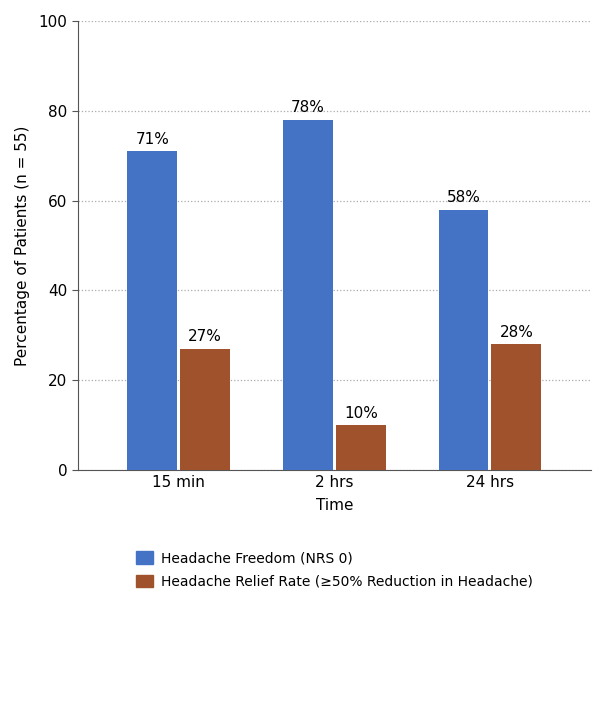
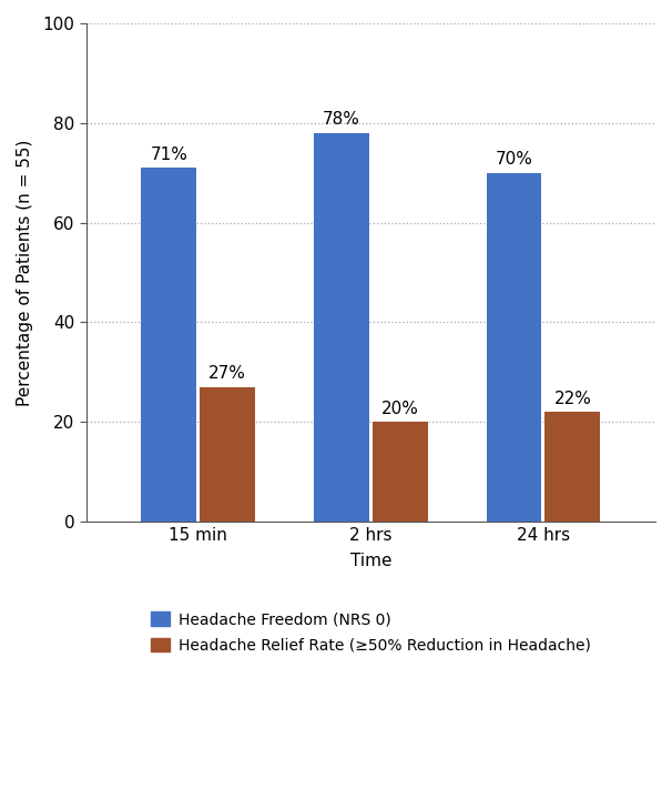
Headache Relief Rate (≥50% Reduction in Headache)/2 hrs: 10% -> 20%
Headache Freedom (NRS 0)/24 hrs: 58% -> 70%
Headache Relief Rate (≥50% Reduction in Headache)/24 hrs: 28% -> 22%
